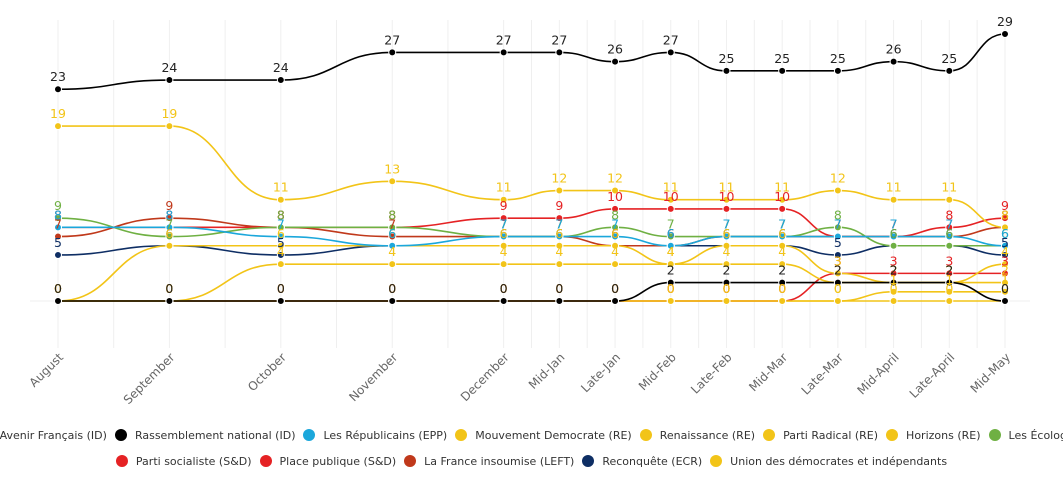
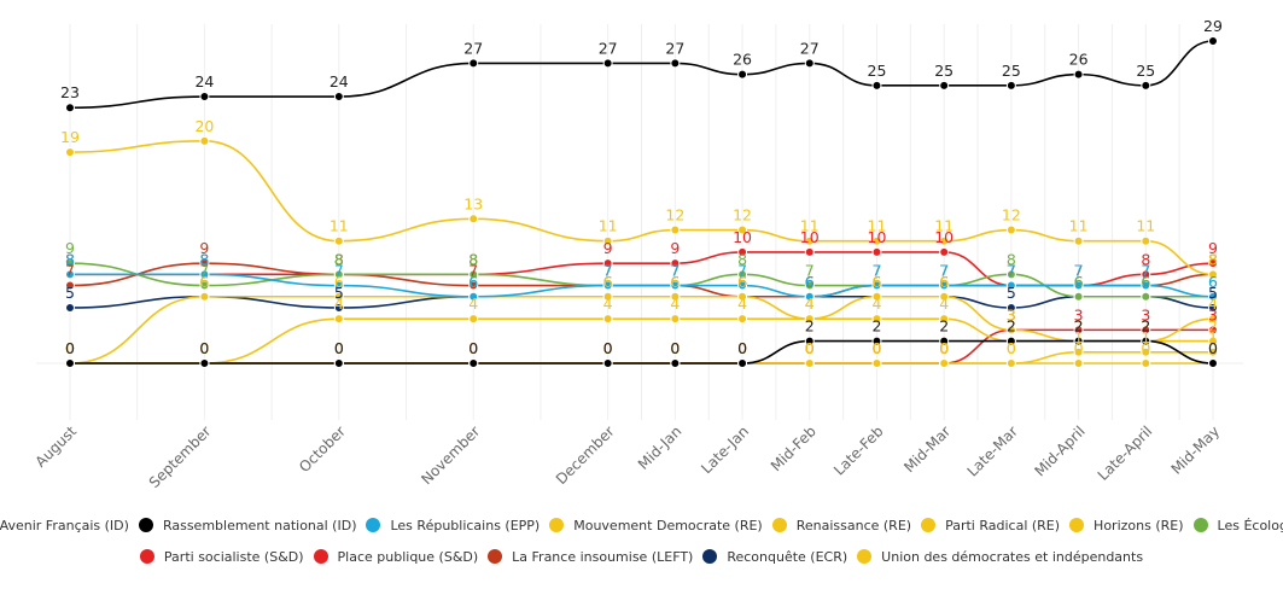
Renaissance (RE)/September: 19 -> 20
